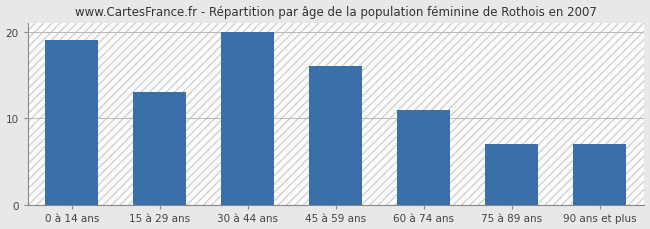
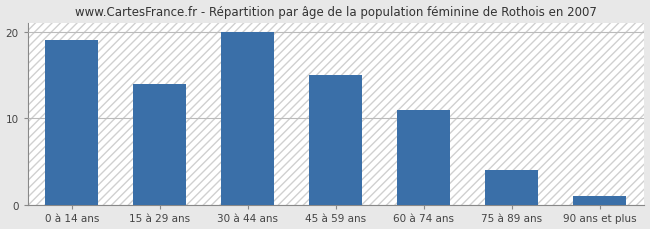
15 à 29 ans: 13 -> 14
45 à 59 ans: 16 -> 15
75 à 89 ans: 7 -> 4
90 ans et plus: 7 -> 1
